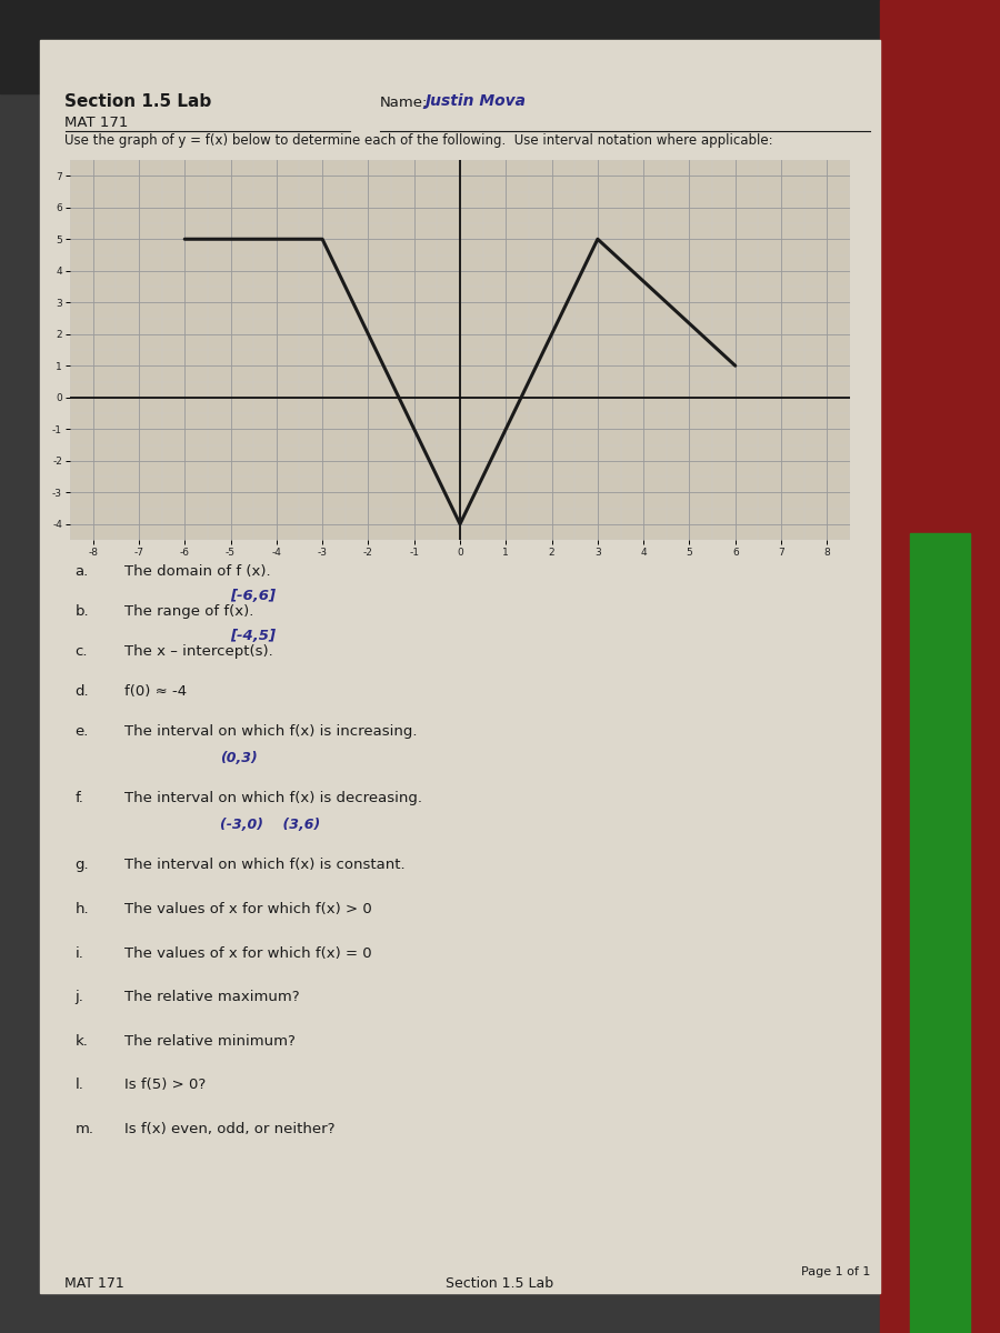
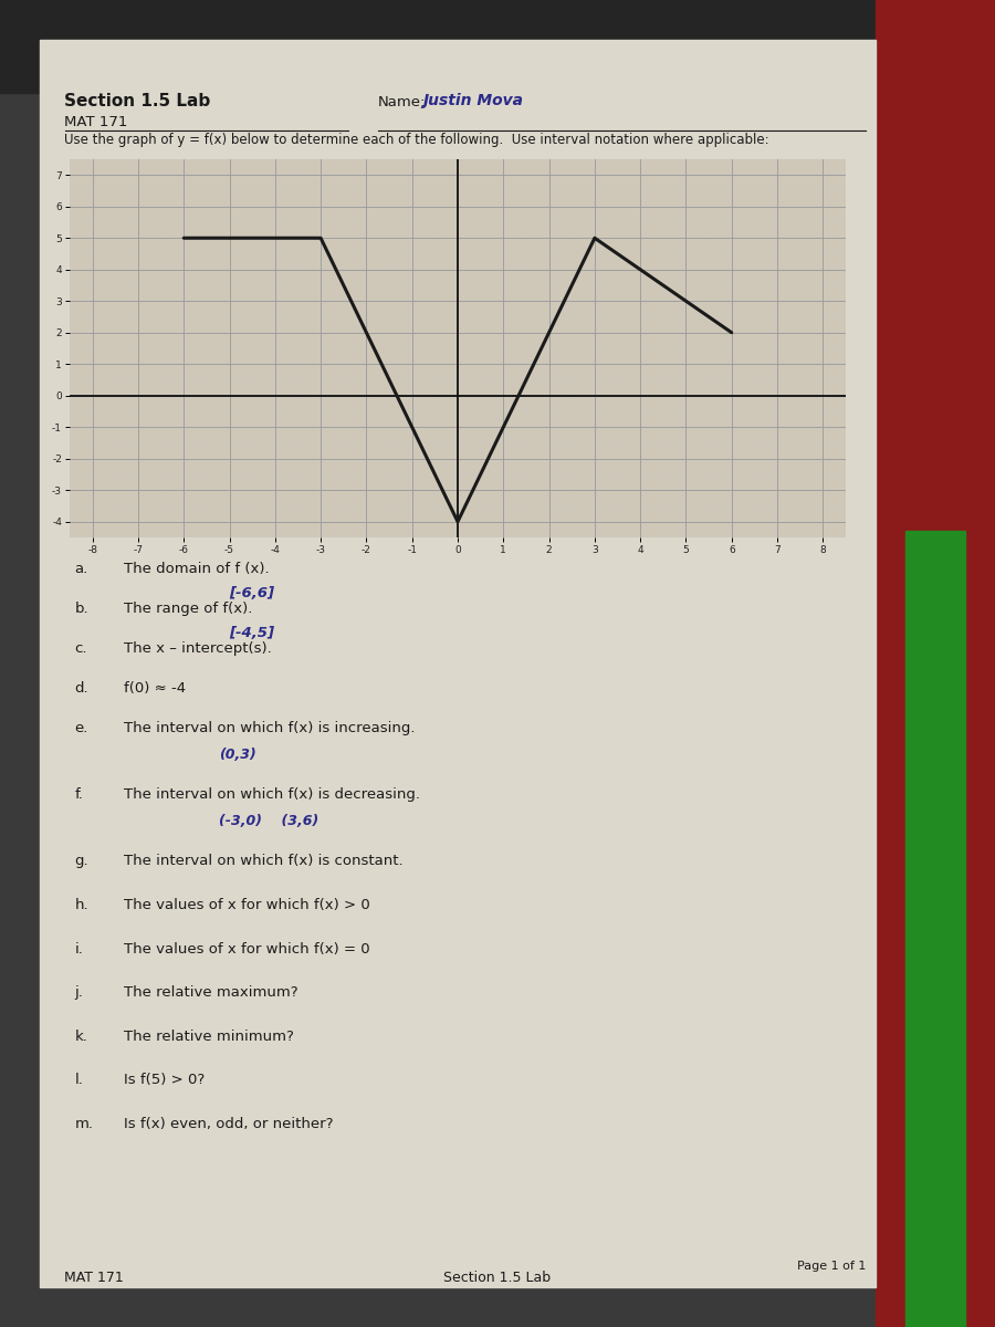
6: 1 -> 2
